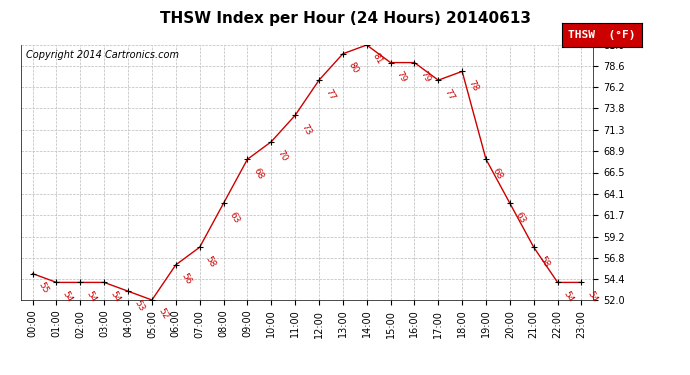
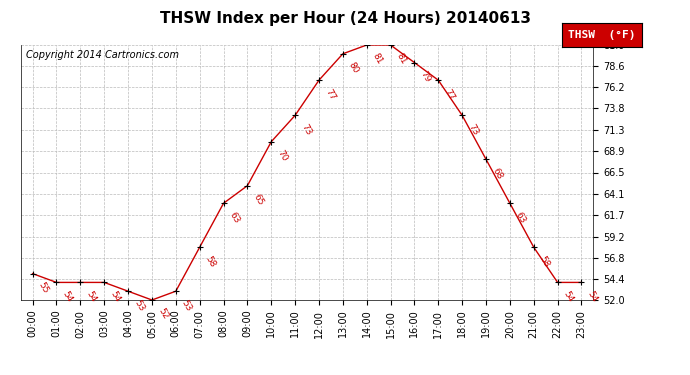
06:00: 56 -> 53
09:00: 68 -> 65
15:00: 79 -> 81
18:00: 78 -> 73
